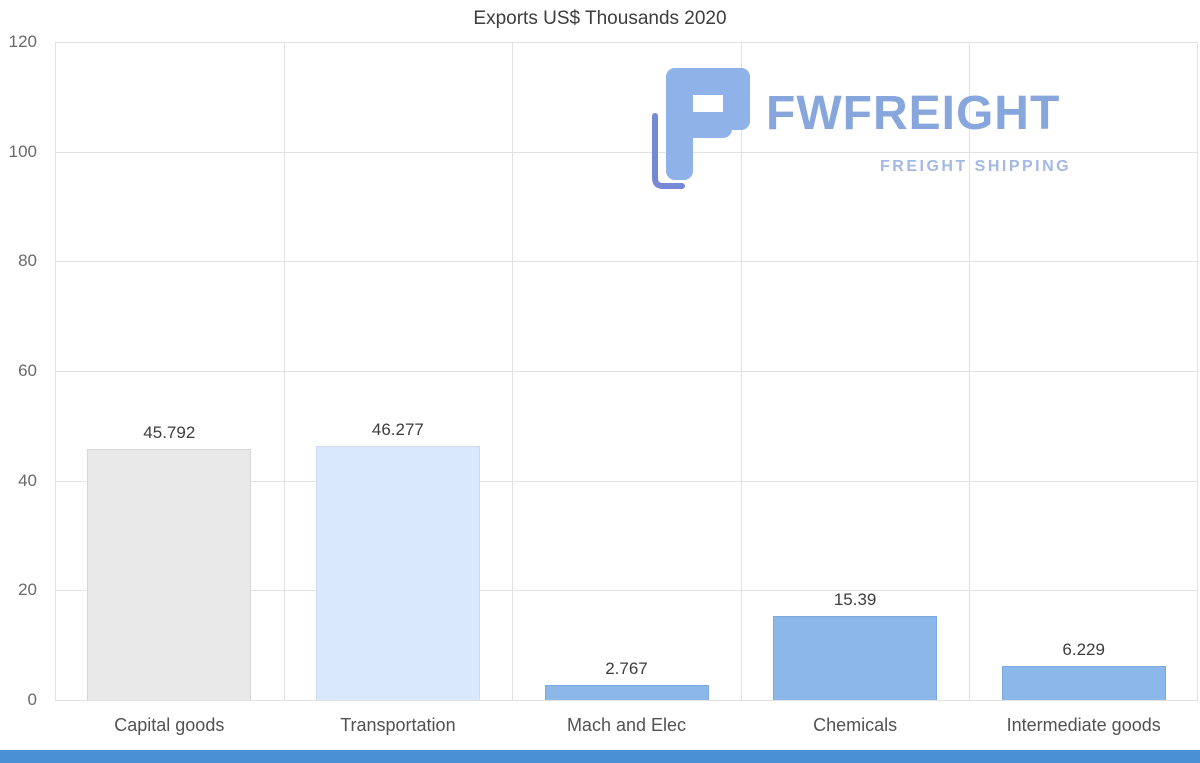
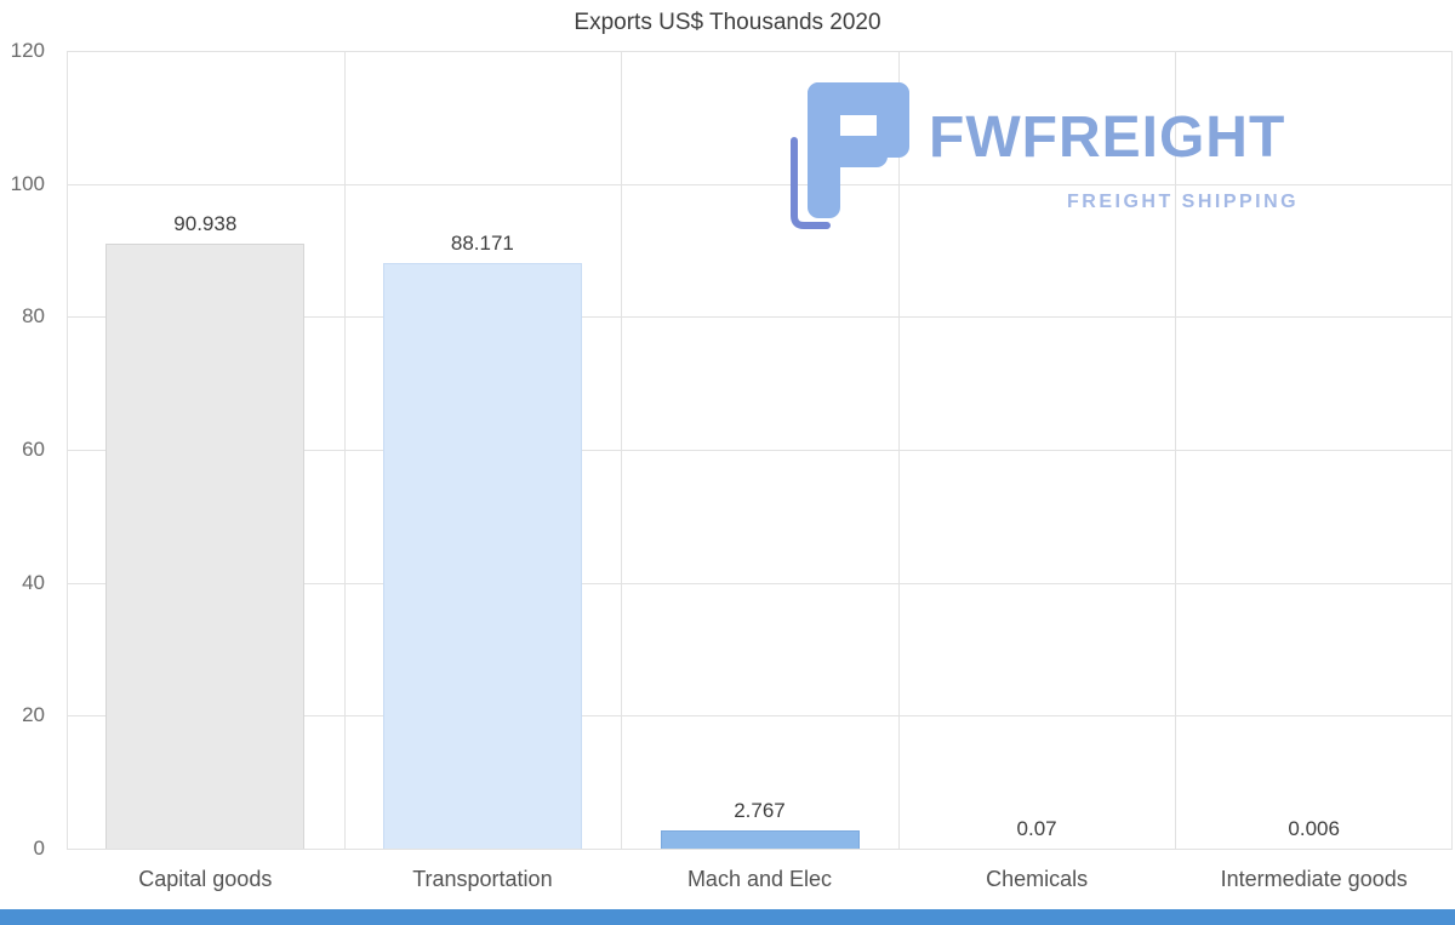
Capital goods: 45.792 -> 90.938
Transportation: 46.277 -> 88.171
Chemicals: 15.39 -> 0.07
Intermediate goods: 6.229 -> 0.006
